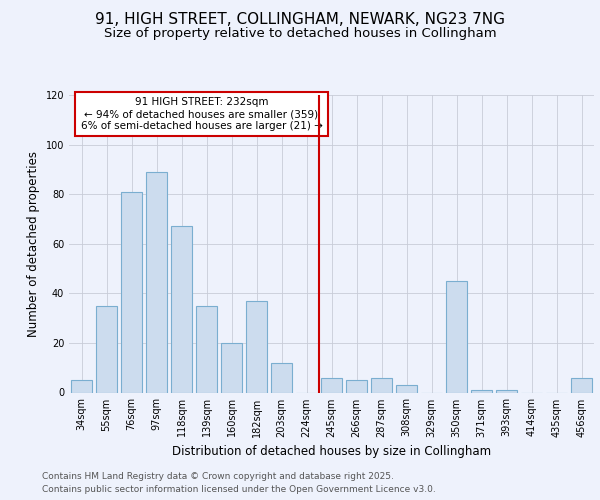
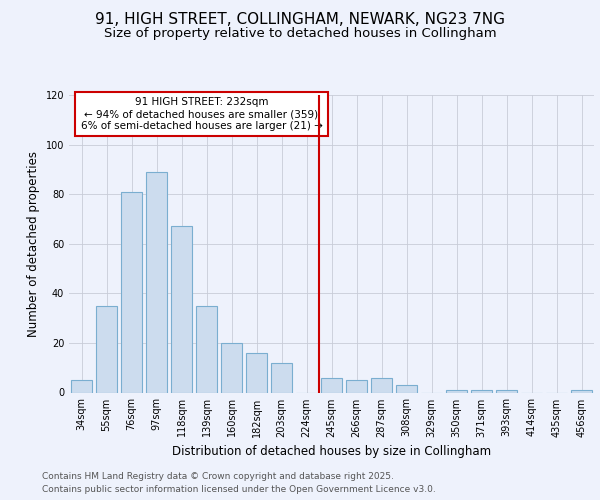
182sqm: 37 -> 16
350sqm: 45 -> 1
456sqm: 6 -> 1
